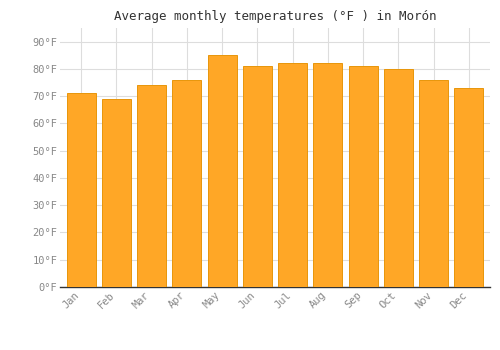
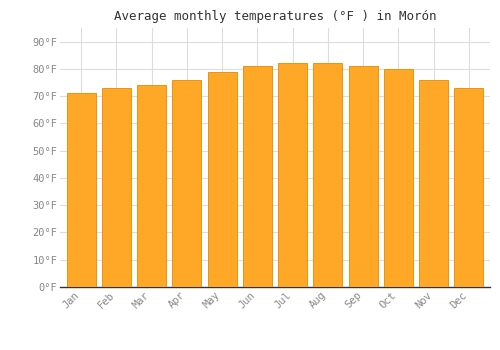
Feb: 69°F -> 73°F
May: 85°F -> 79°F
